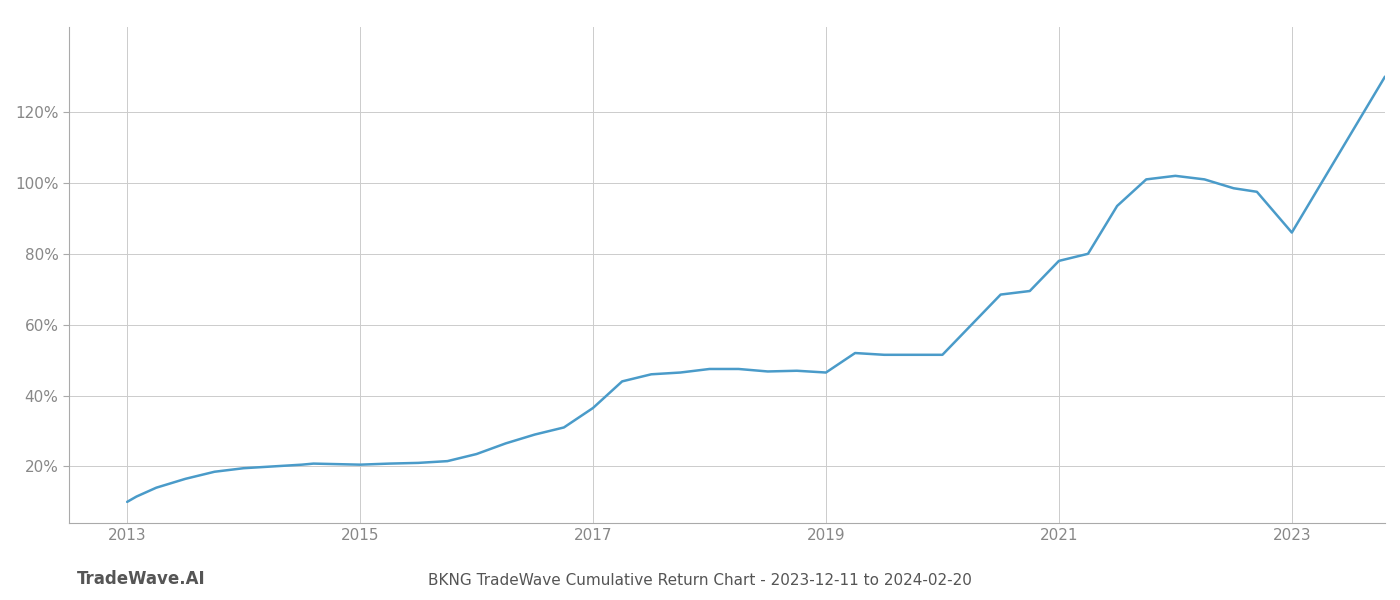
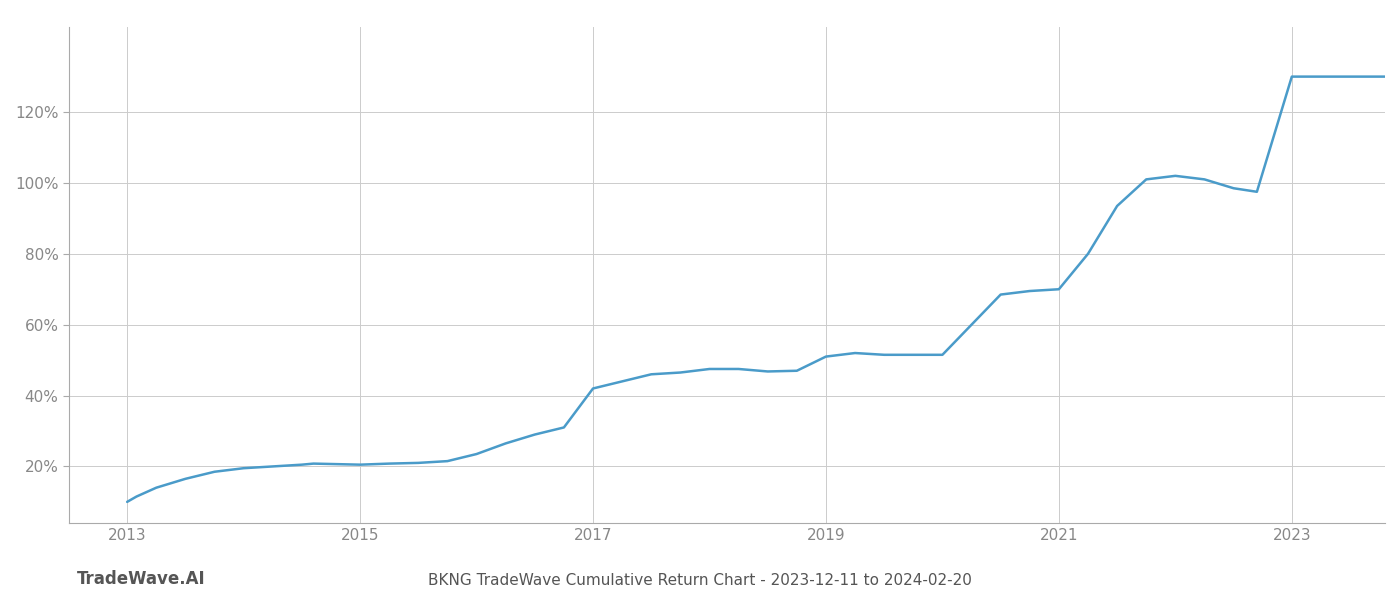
2017: 36.5% -> 42.0%
2019: 46.5% -> 51.0%
2021: 78.0% -> 70.0%
2023: 86.0% -> 130.0%
